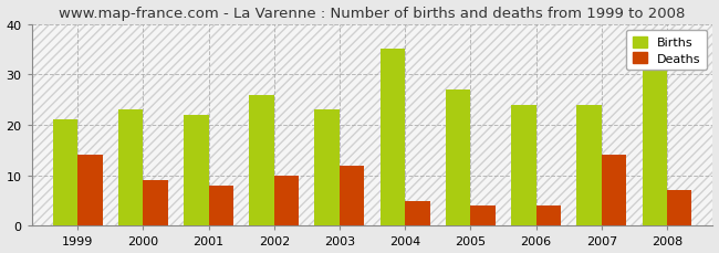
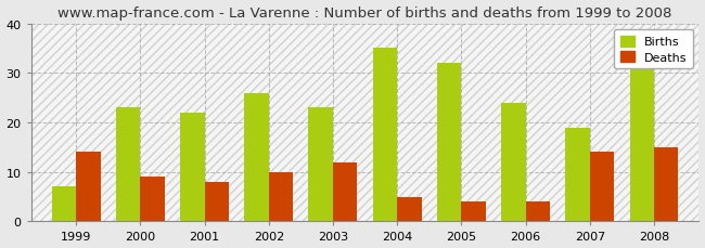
Births/1999: 21 -> 7
Births/2005: 27 -> 32
Births/2007: 24 -> 19
Deaths/2008: 7 -> 15
